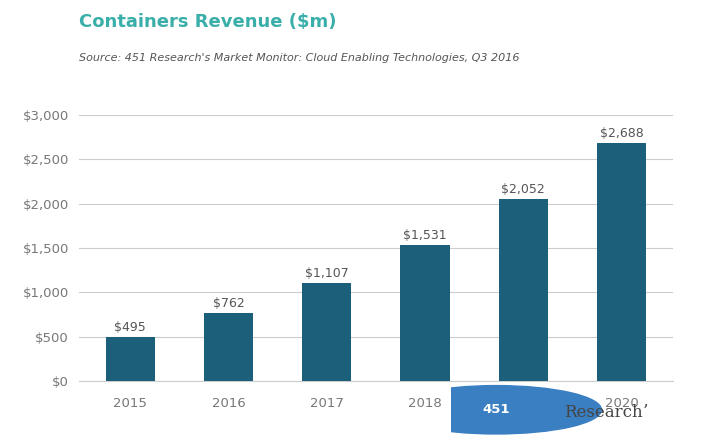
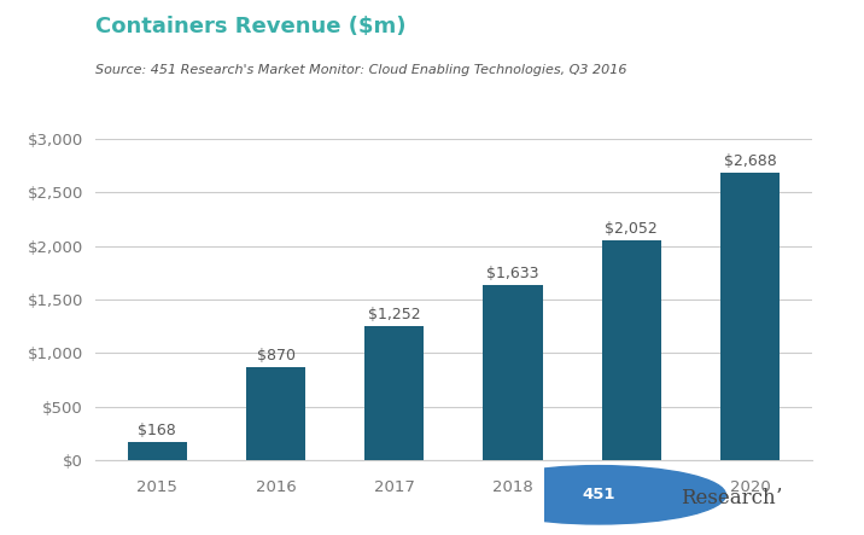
2015: $495 -> $168
2016: $762 -> $870
2017: $1,107 -> $1,252
2018: $1,531 -> $1,633
